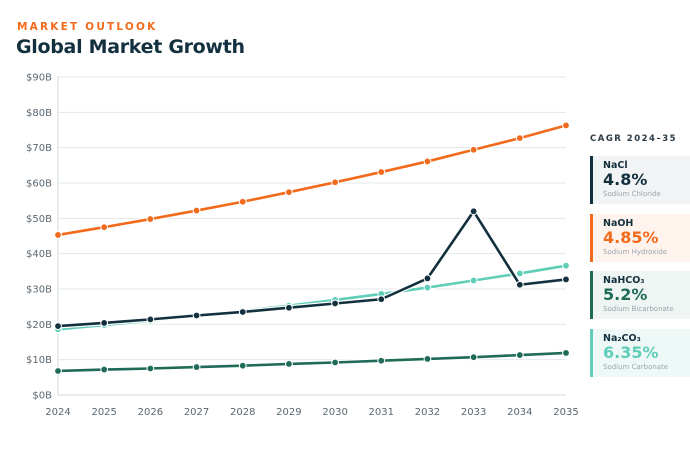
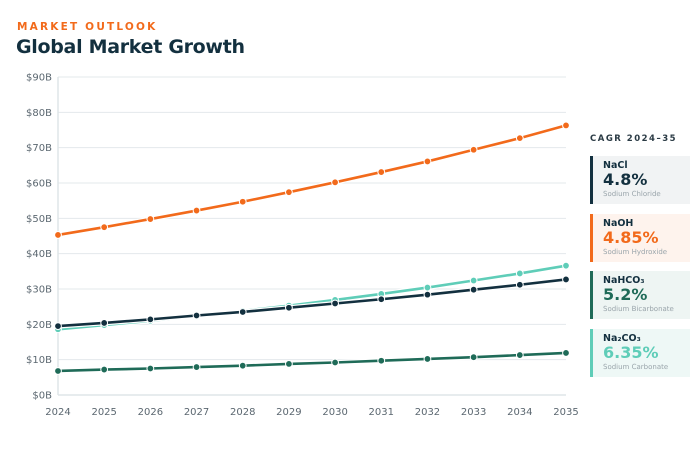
NaCl/2032: $33B -> $28B
NaCl/2033: $52B -> $30B
